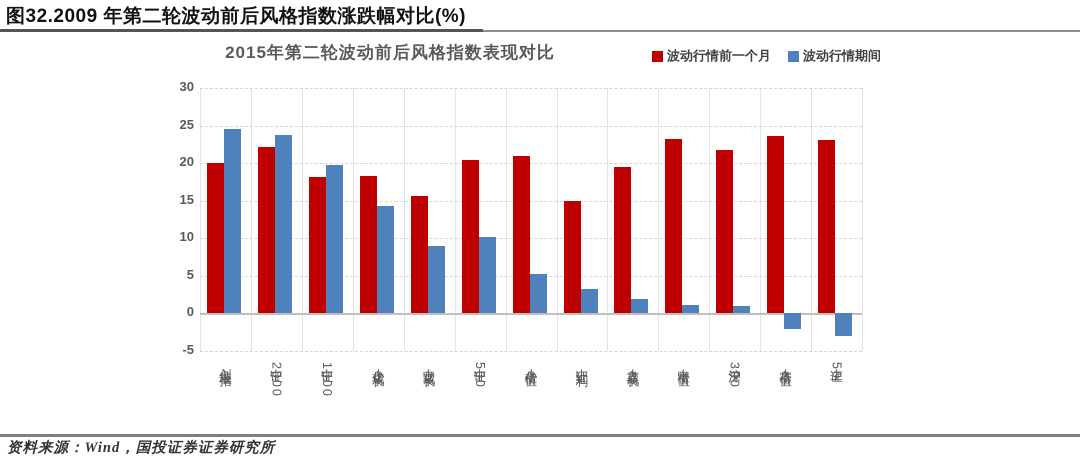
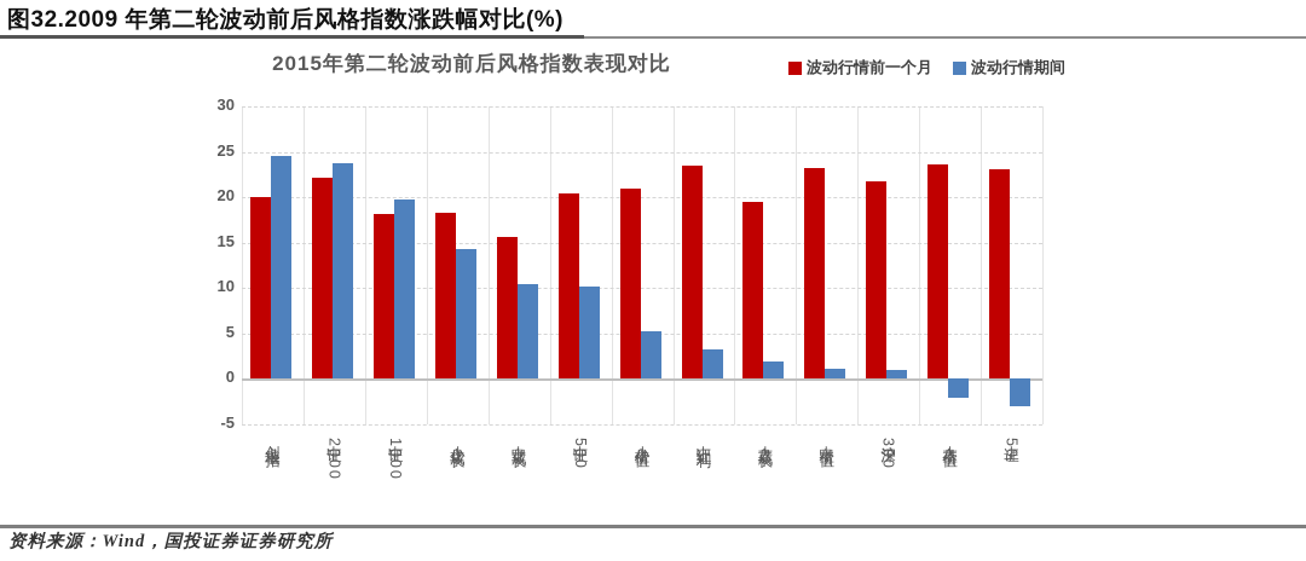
波动行情期间/中盘成长: 9 -> 10
波动行情前一个月/中证红利: 15 -> 24
